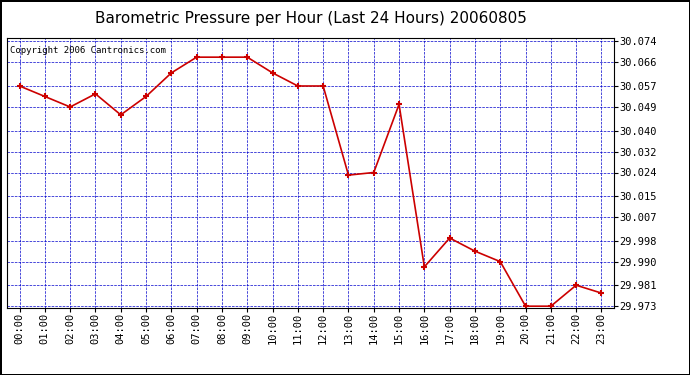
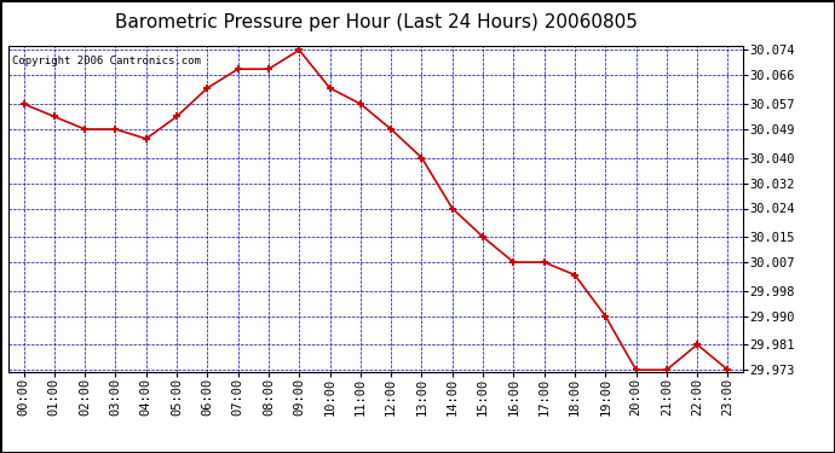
03:00: 30.054 -> 30.049
09:00: 30.068 -> 30.074
12:00: 30.057 -> 30.049
13:00: 30.023 -> 30.040
15:00: 30.050 -> 30.015
16:00: 29.988 -> 30.007
17:00: 29.999 -> 30.007
18:00: 29.994 -> 30.003
23:00: 29.978 -> 29.973
